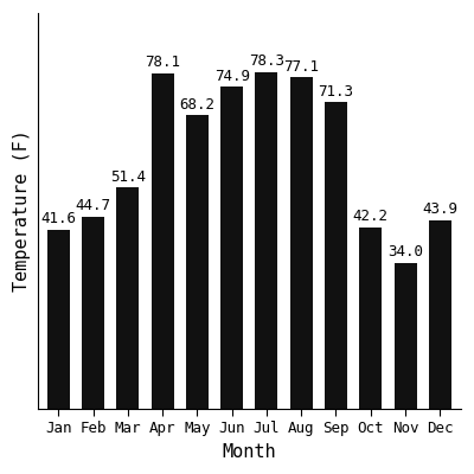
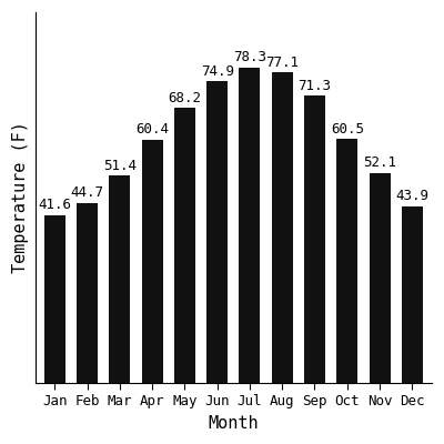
Apr: 78.1 -> 60.4
Oct: 42.2 -> 60.5
Nov: 34.0 -> 52.1
